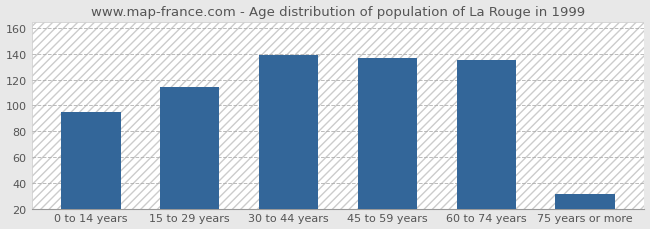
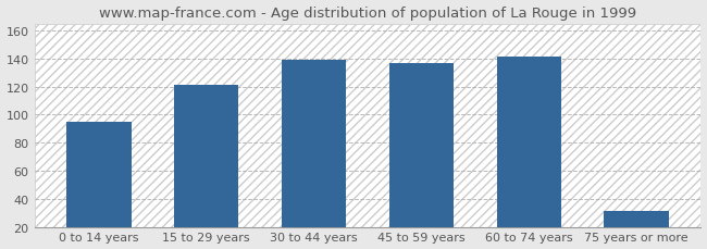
15 to 29 years: 114 -> 121
60 to 74 years: 135 -> 141
